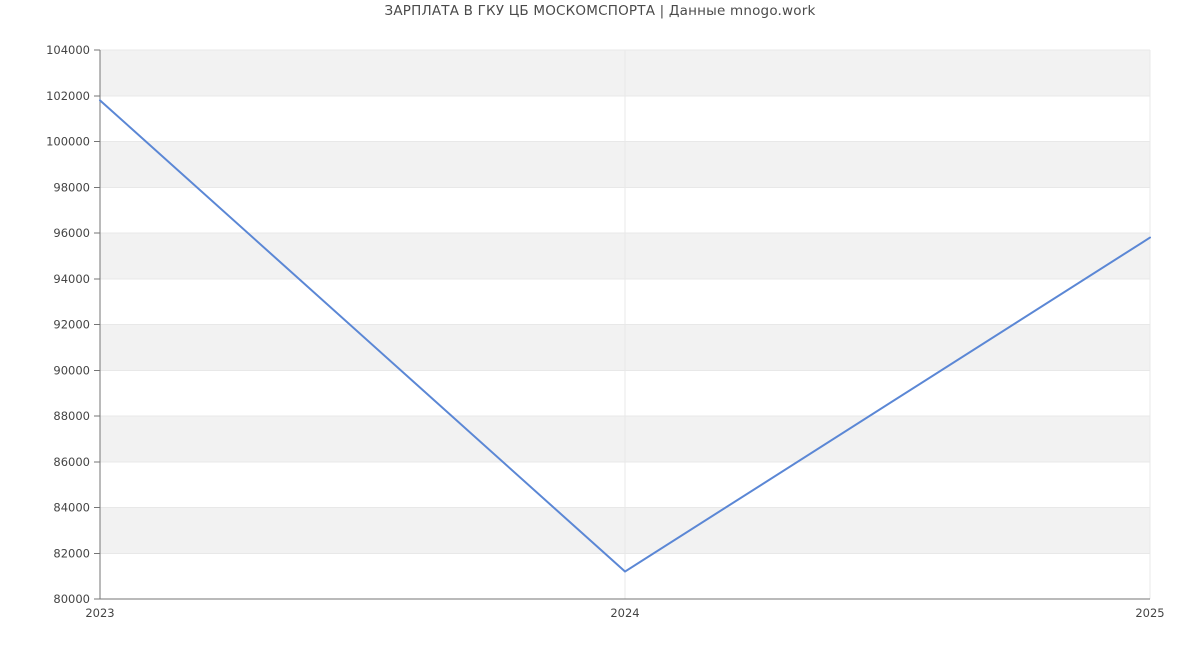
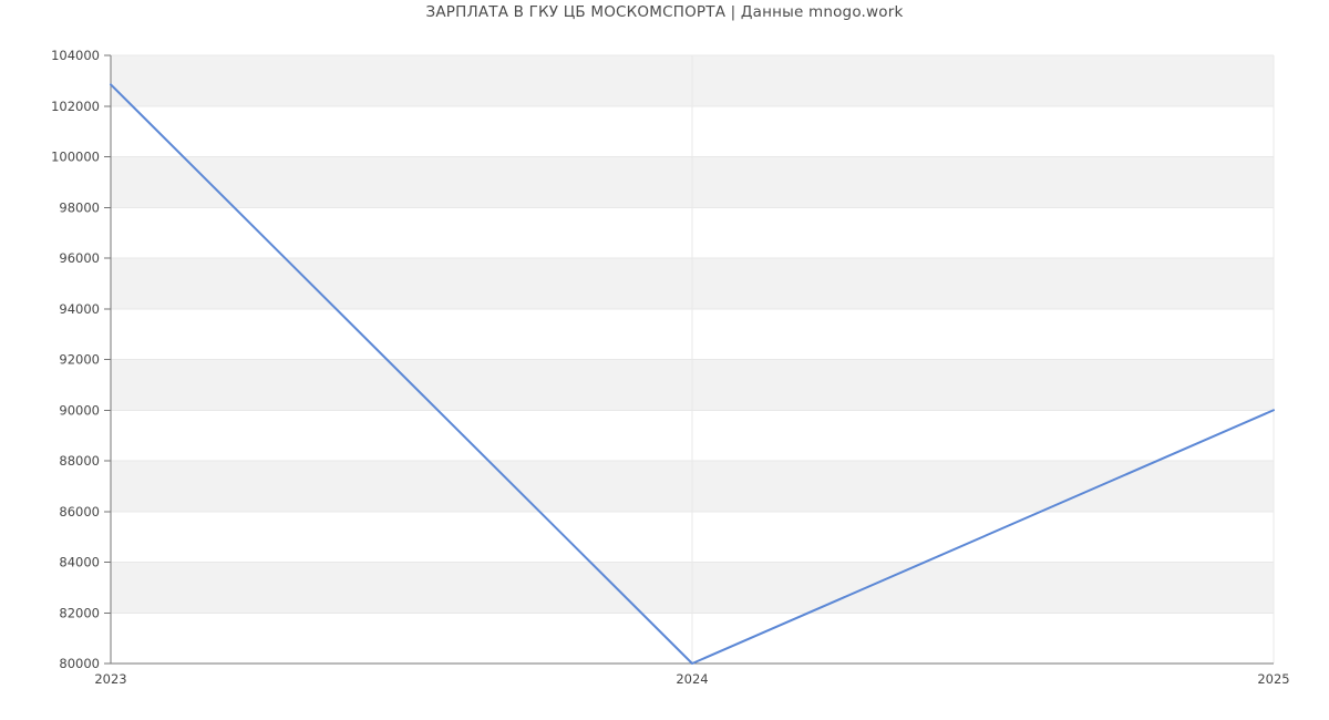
2023: 101800 -> 102800
2024: 81200 -> 80000
2025: 95800 -> 90000
